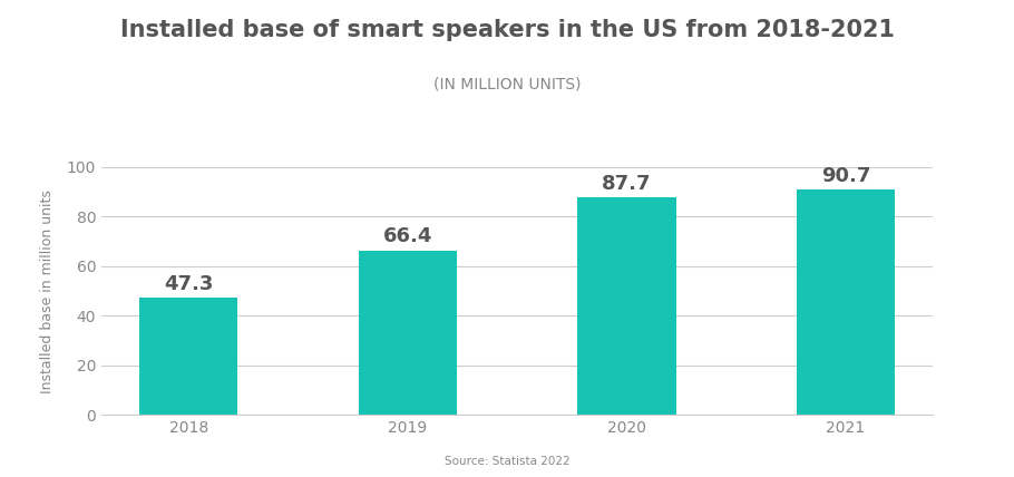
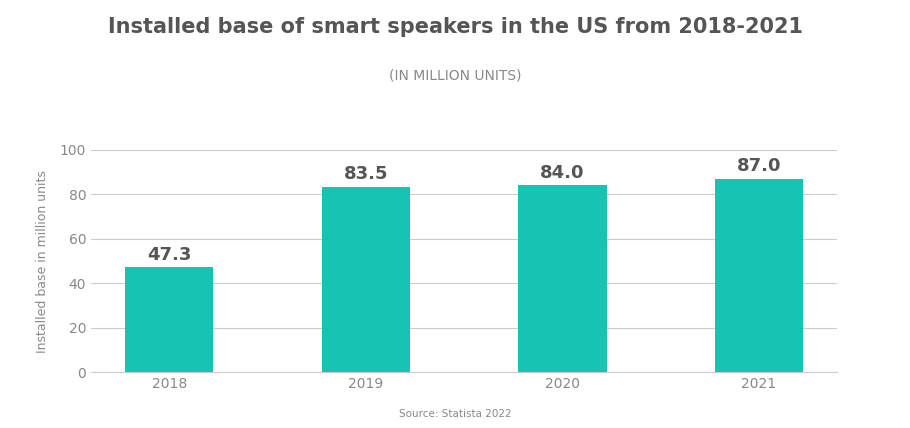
2019: 66.4 -> 83.5
2020: 87.7 -> 84.0
2021: 90.7 -> 87.0
